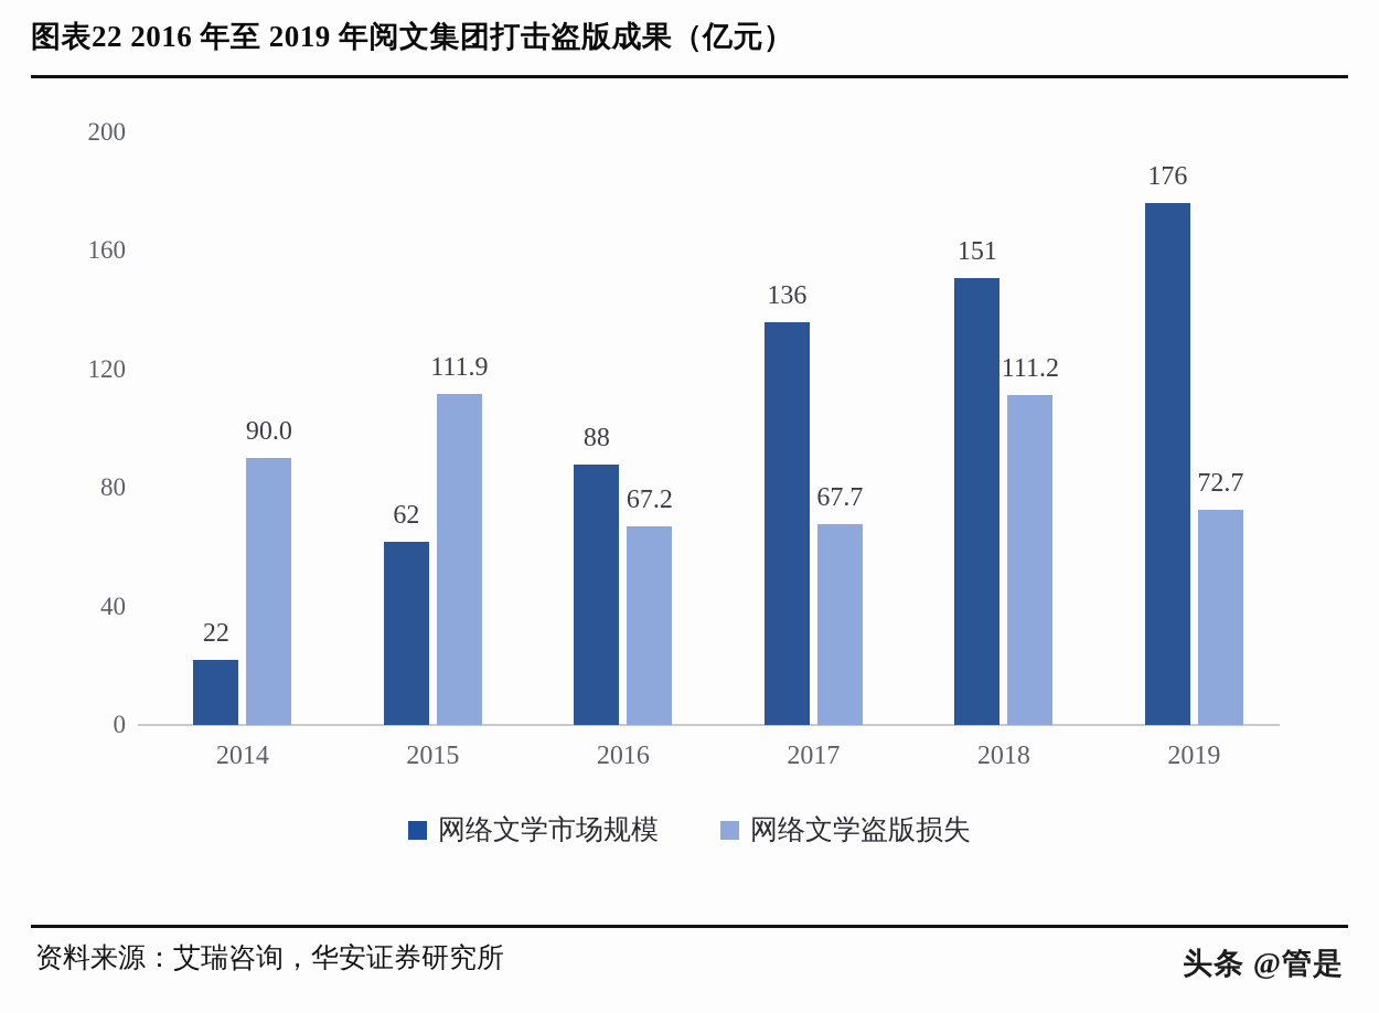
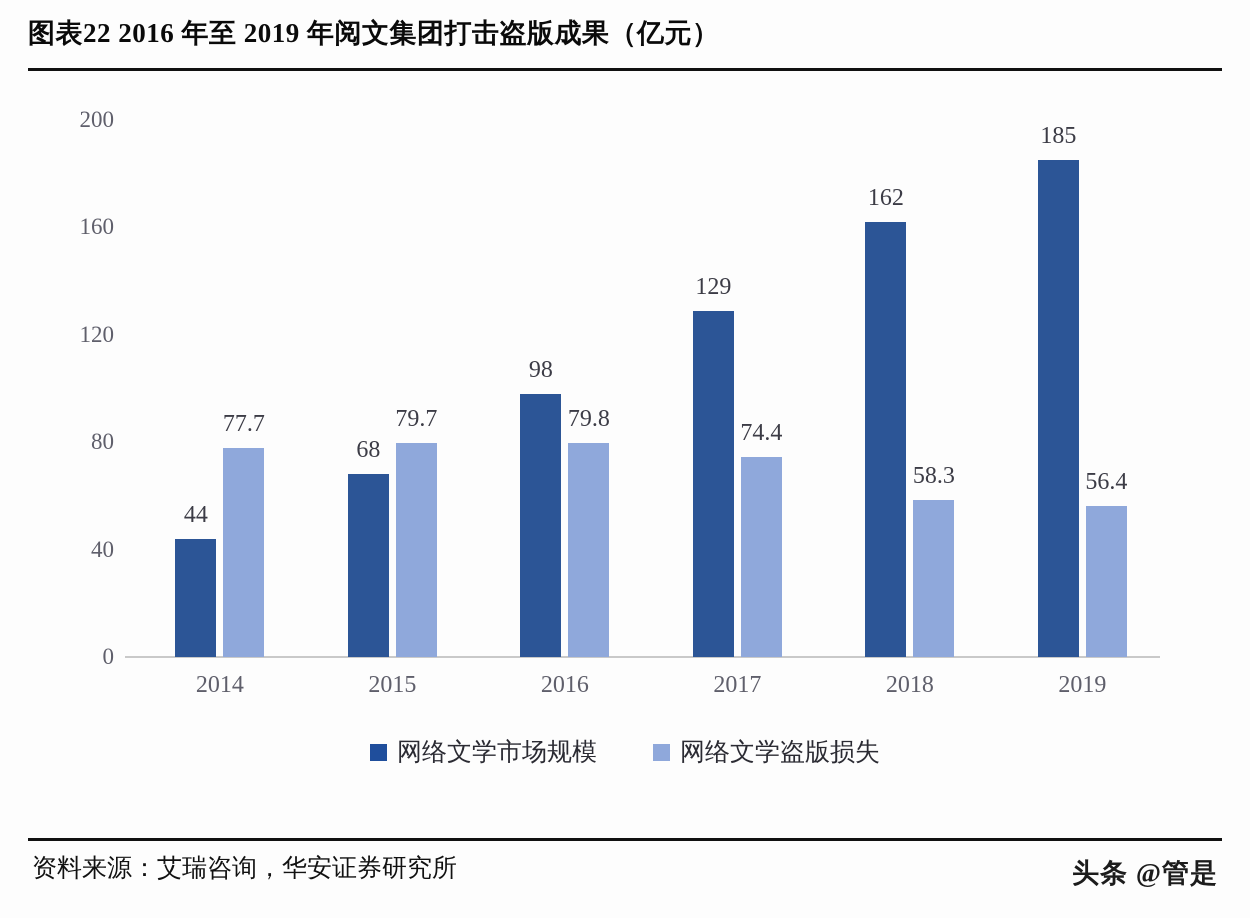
网络文学市场规模/2014: 22 -> 44
网络文学盗版损失/2014: 90.0 -> 77.7
网络文学市场规模/2015: 62 -> 68
网络文学盗版损失/2015: 111.9 -> 79.7
网络文学市场规模/2016: 88 -> 98
网络文学盗版损失/2016: 67.2 -> 79.8
网络文学市场规模/2017: 136 -> 129
网络文学盗版损失/2017: 67.7 -> 74.4
网络文学市场规模/2018: 151 -> 162
网络文学盗版损失/2018: 111.2 -> 58.3
网络文学市场规模/2019: 176 -> 185
网络文学盗版损失/2019: 72.7 -> 56.4
